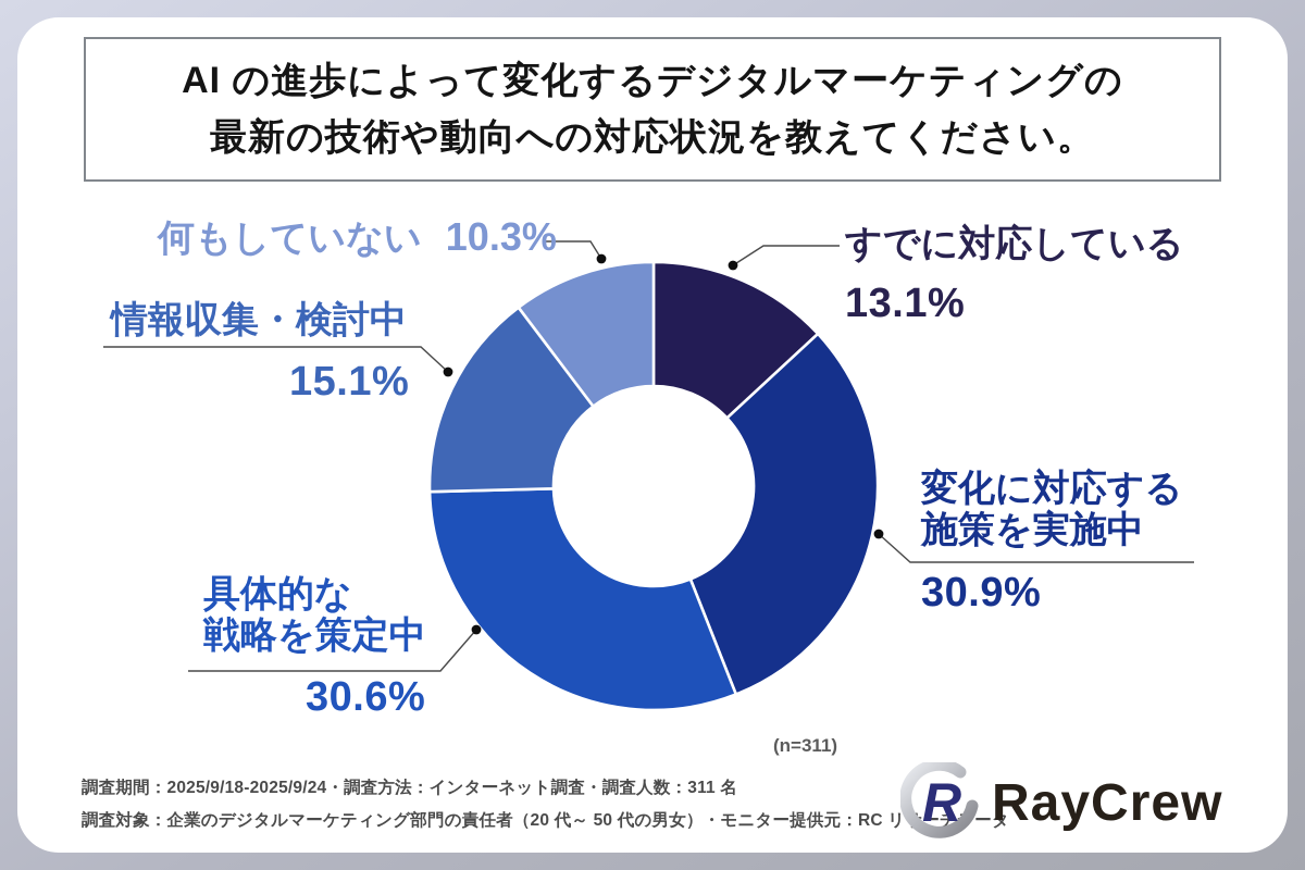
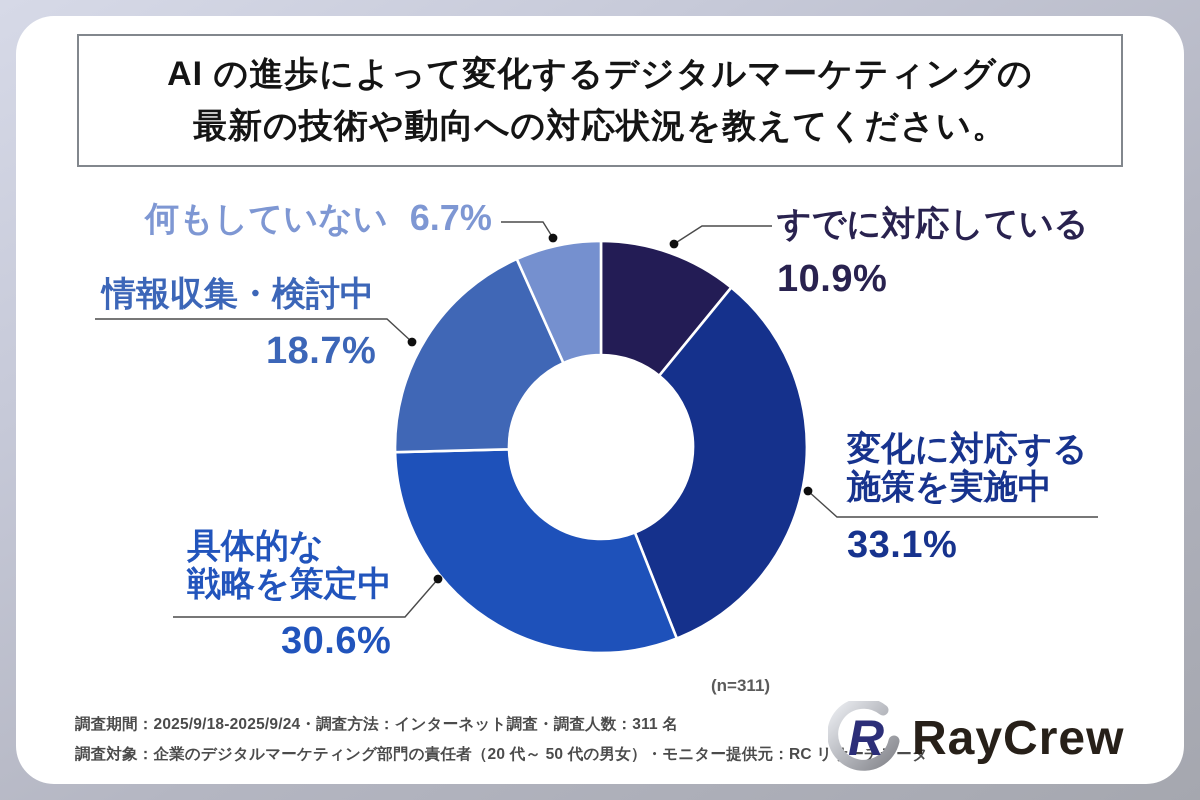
すでに対応している: 13.1% -> 10.9%
変化に対応する施策を実施中: 30.9% -> 33.1%
情報収集・検討中: 15.1% -> 18.7%
何もしていない: 10.3% -> 6.7%
